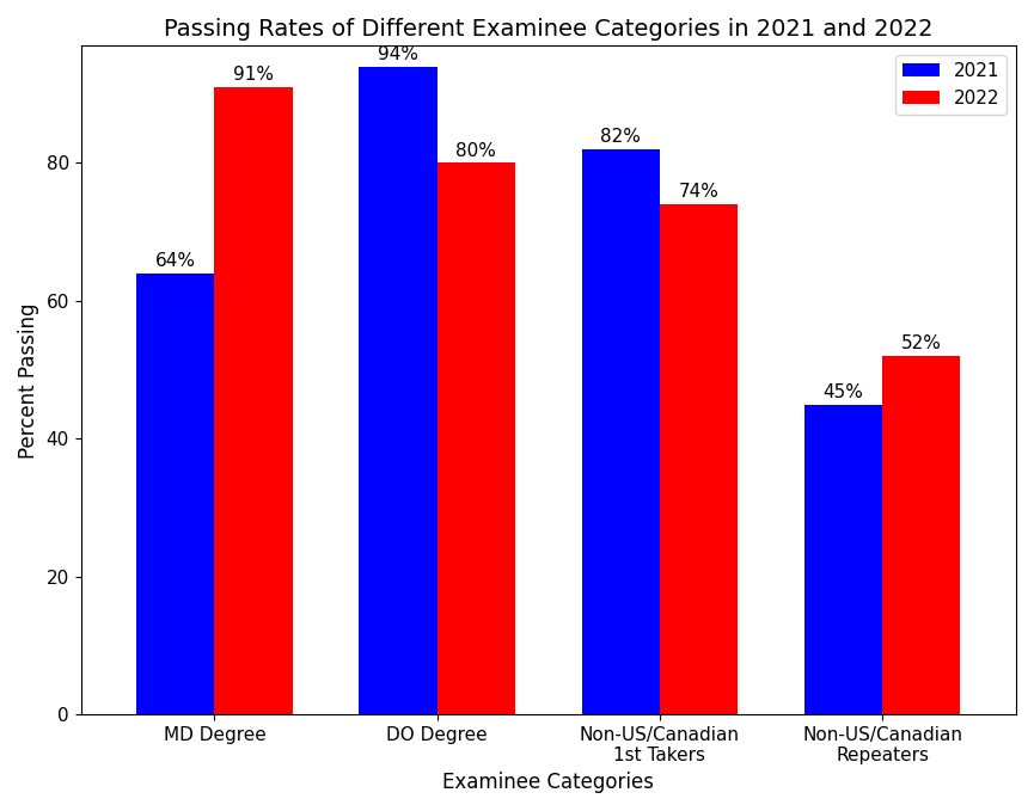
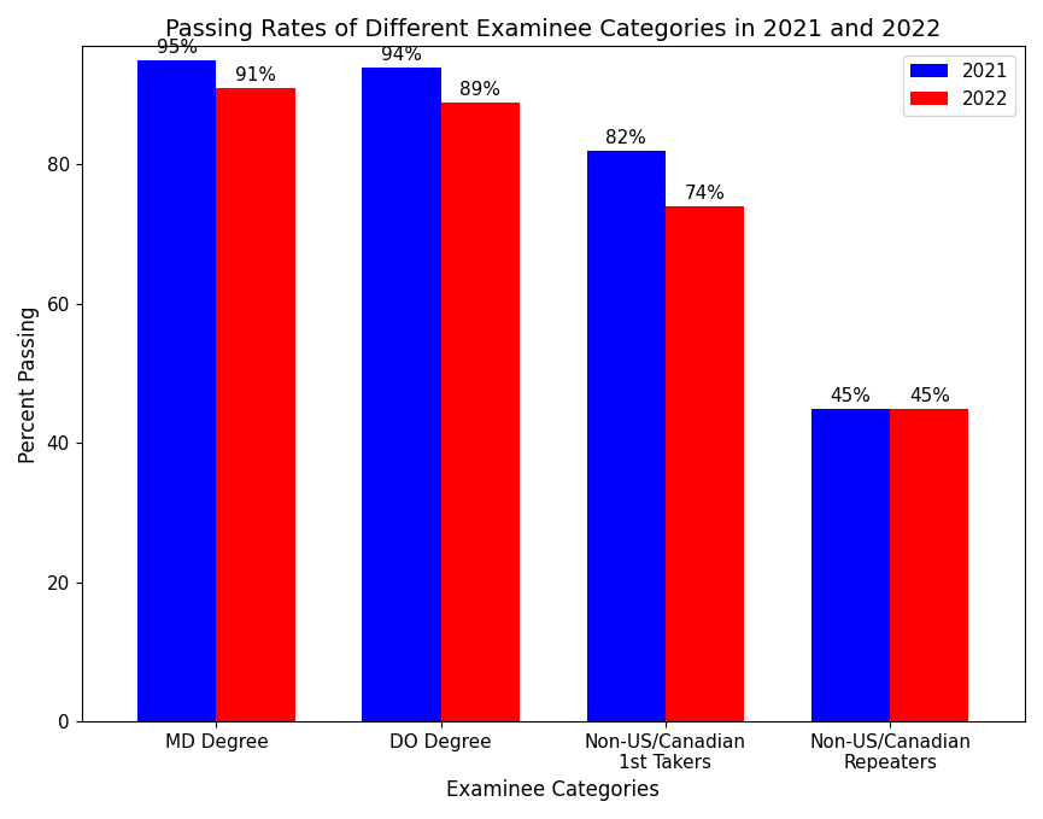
2021/MD Degree: 64% -> 95%
2022/DO Degree: 80% -> 89%
2022/Non-US/Canadian Repeaters: 52% -> 45%
